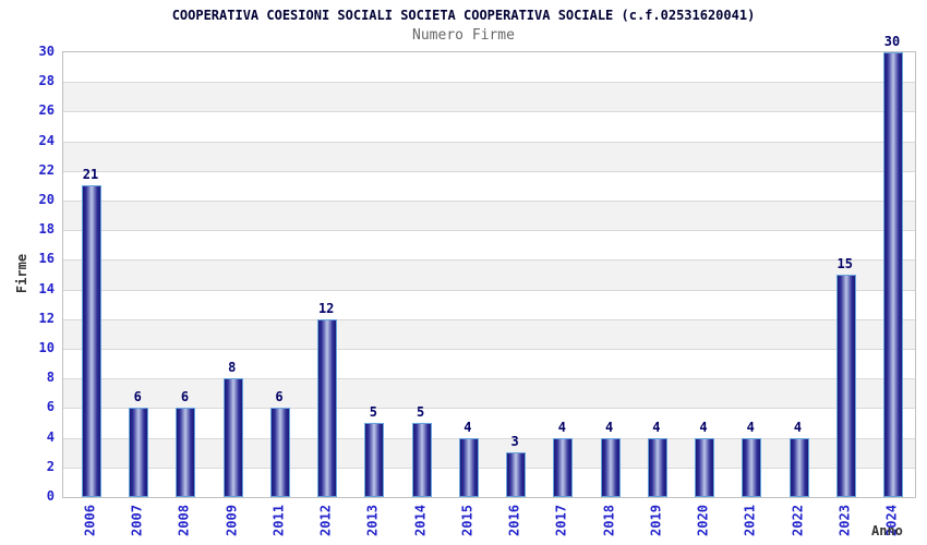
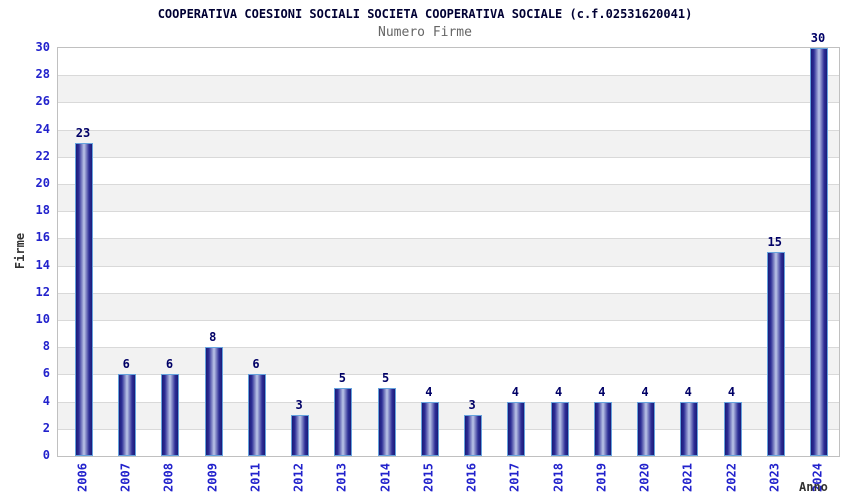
2006: 21 -> 23
2012: 12 -> 3
